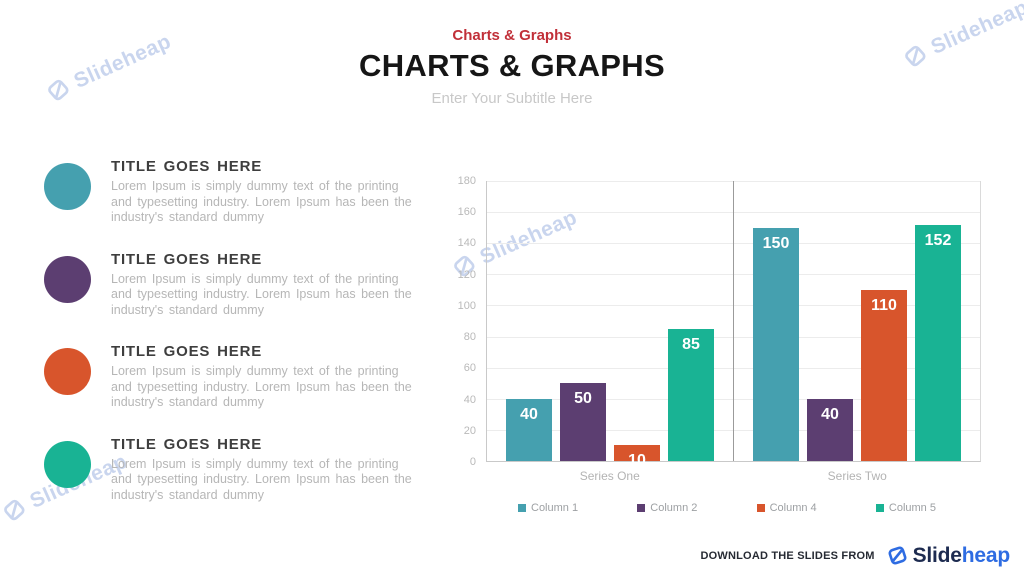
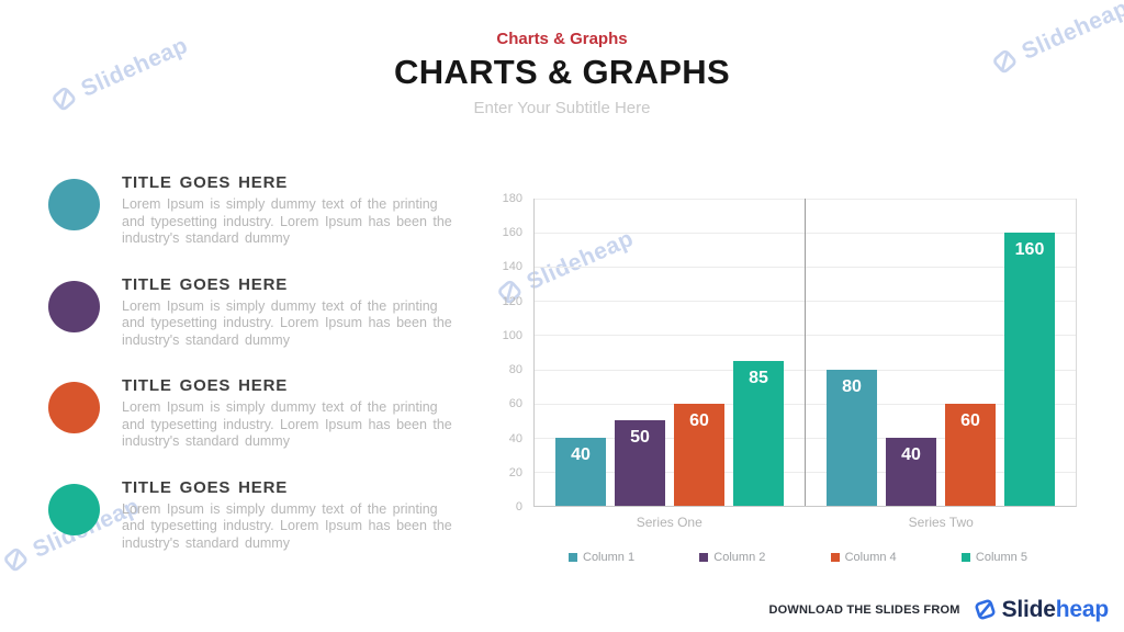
Column 4/Series One: 10 -> 60
Column 1/Series Two: 150 -> 80
Column 4/Series Two: 110 -> 60
Column 5/Series Two: 152 -> 160
